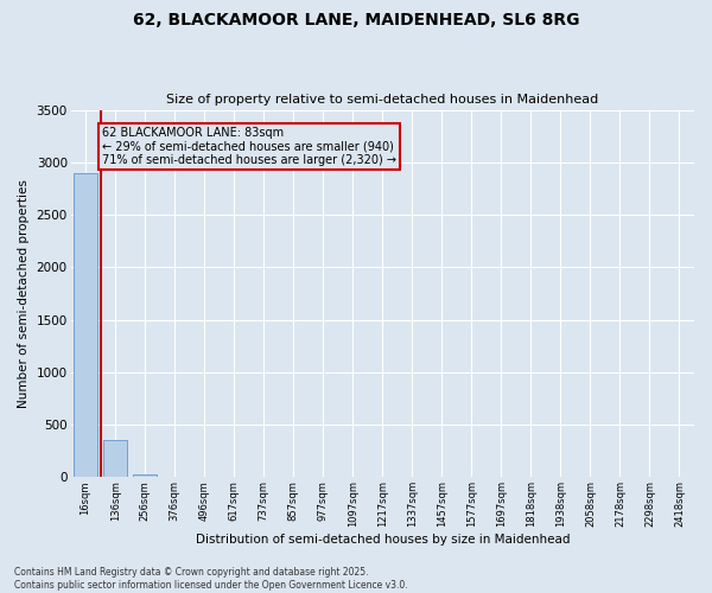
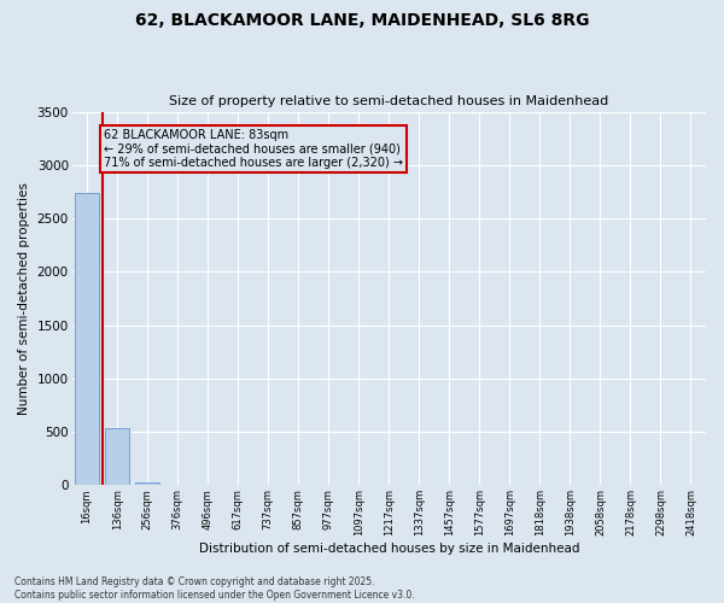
16sqm: 2900 -> 2740
136sqm: 360 -> 540
